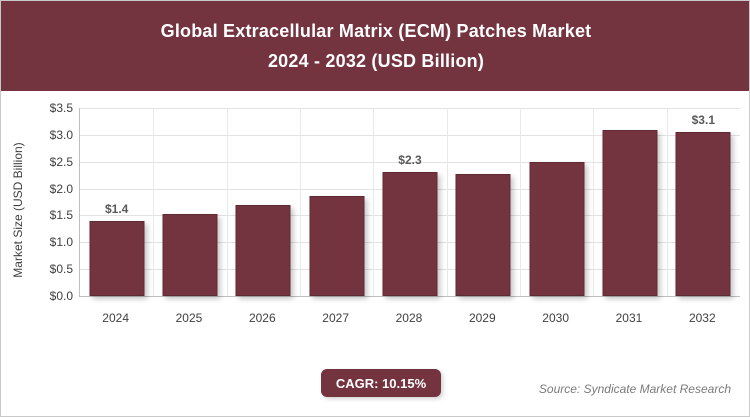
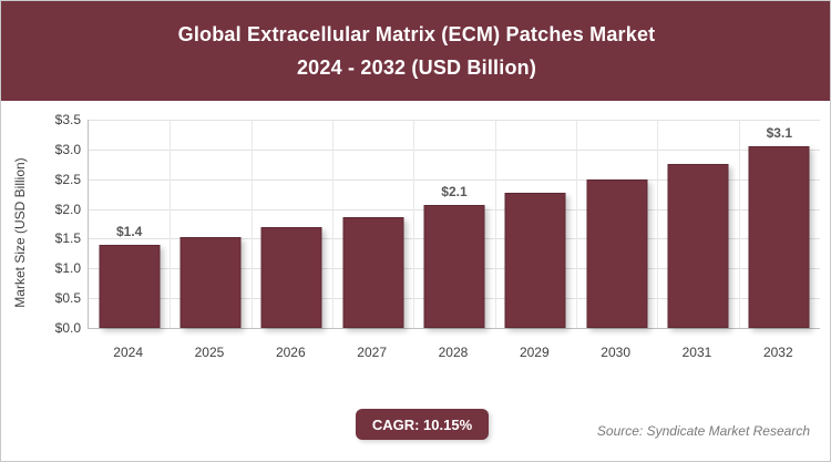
2028: $2.3 -> $2.1
2031: $3.1 -> $2.8
